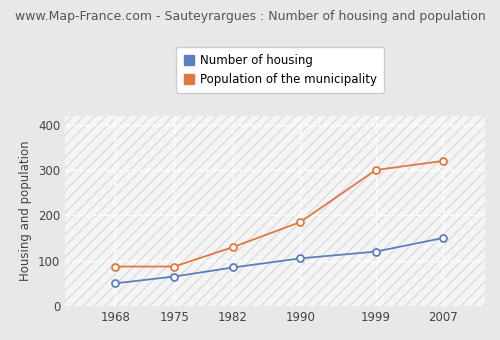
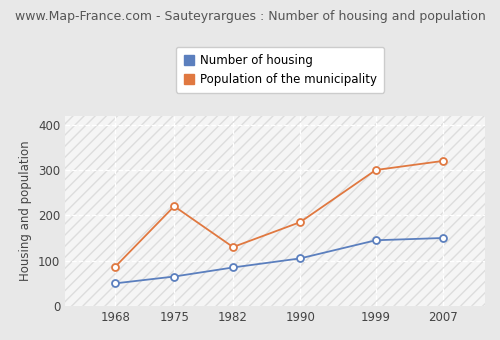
Population of the municipality/1975: 87 -> 220
Number of housing/1999: 120 -> 145
